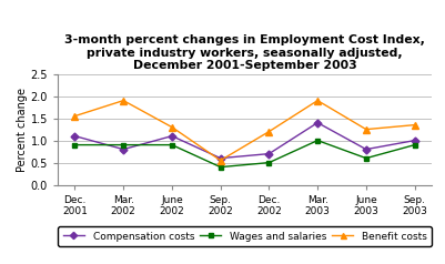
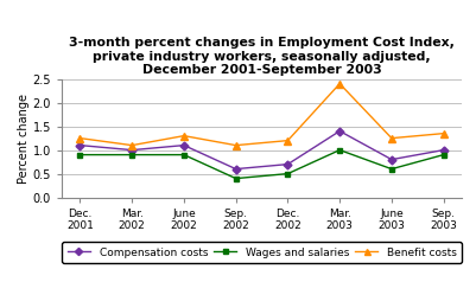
Benefit costs/Dec. 2001: 1.55 -> 1.25
Compensation costs/Mar. 2002: 0.8 -> 1.0
Benefit costs/Mar. 2002: 1.90 -> 1.10
Benefit costs/Sep. 2002: 0.55 -> 1.10
Benefit costs/Mar. 2003: 1.90 -> 2.40
